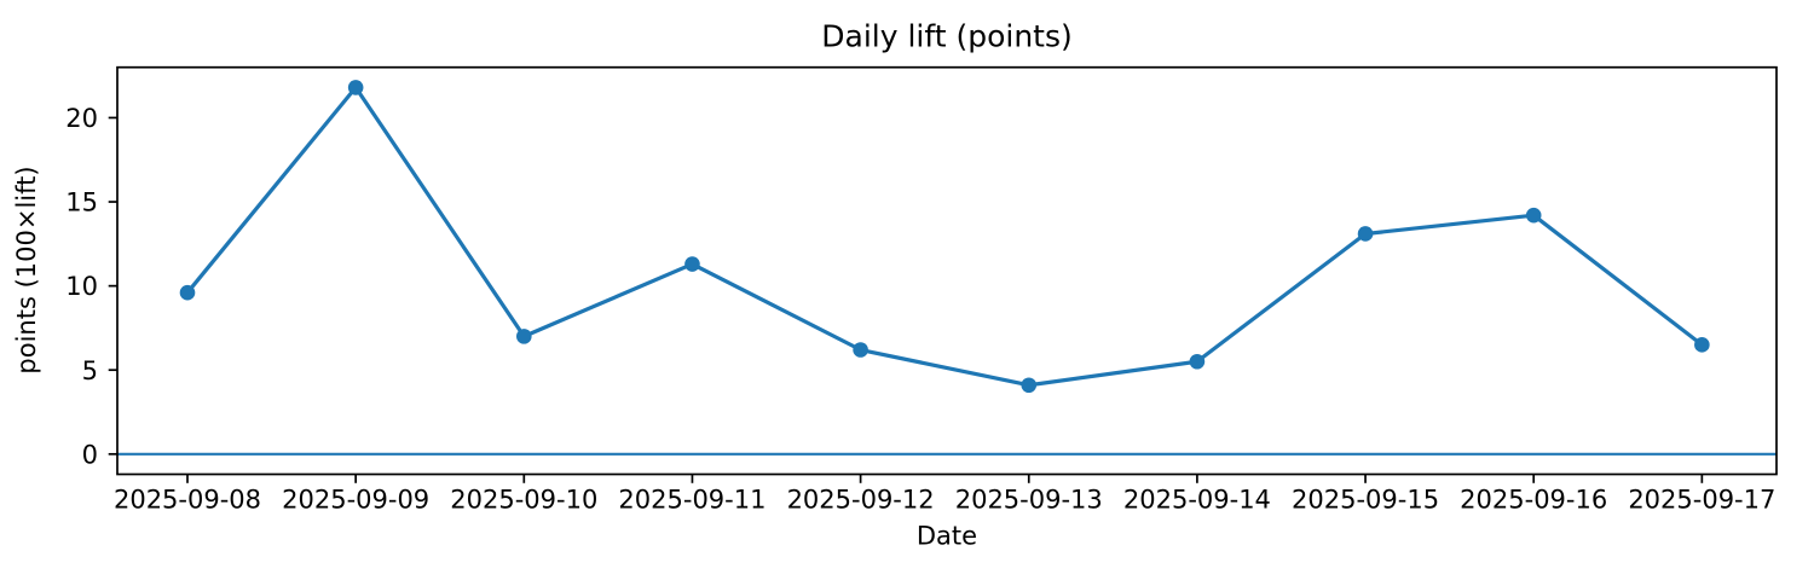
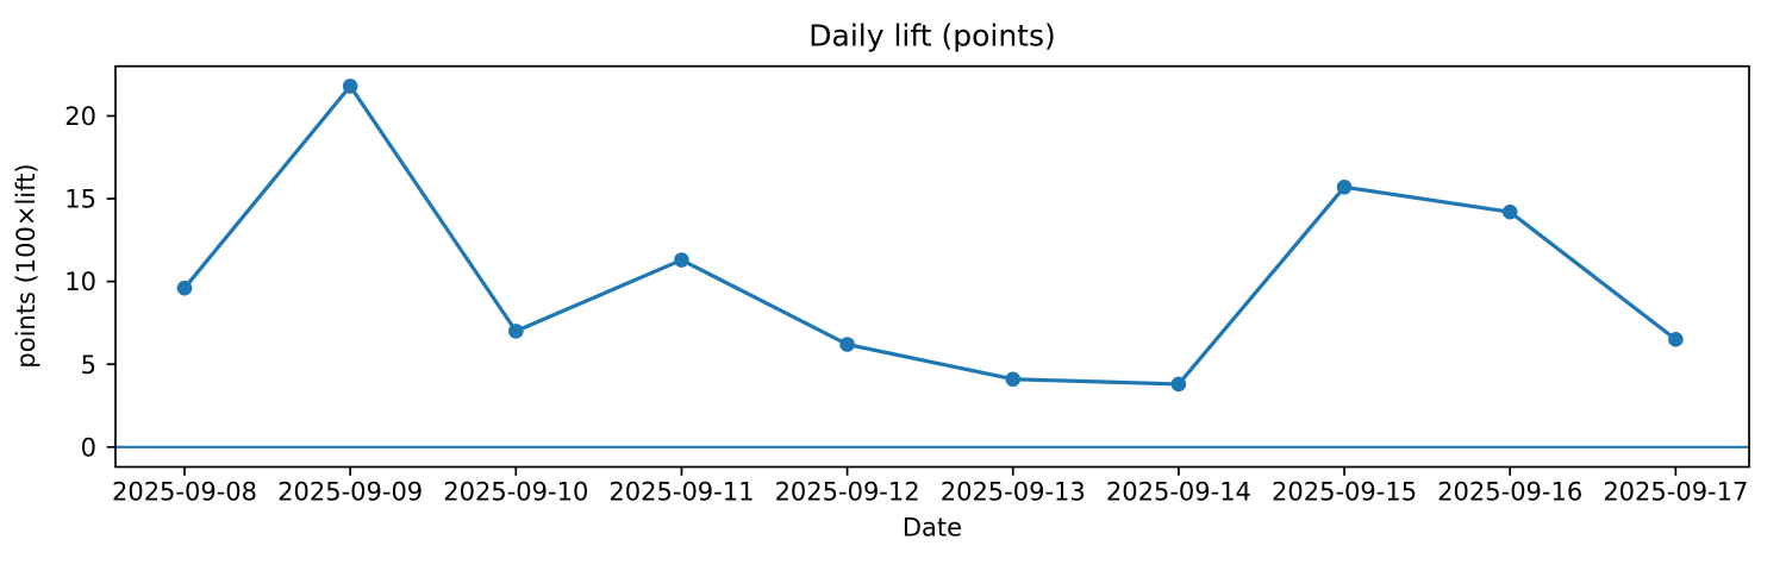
2025-09-14: 5.5 -> 3.8
2025-09-15: 13.1 -> 15.7
